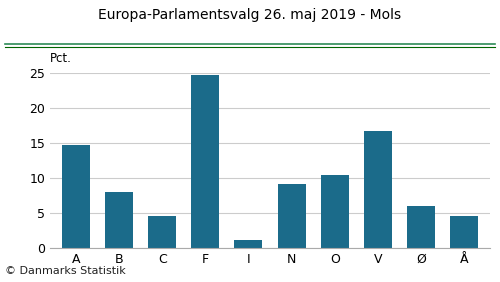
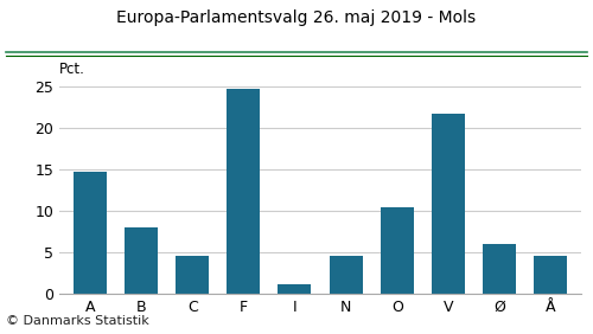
N: 9.2 -> 4.6
V: 16.8 -> 21.7
